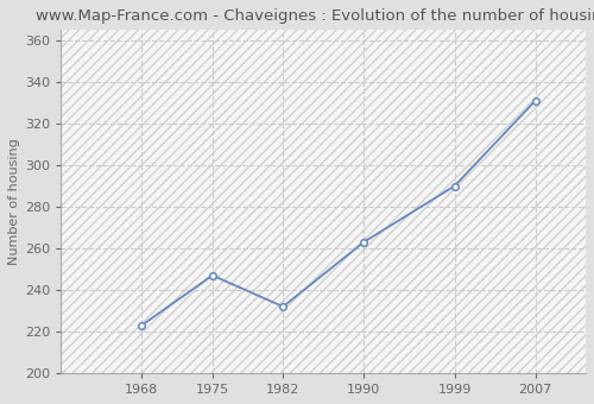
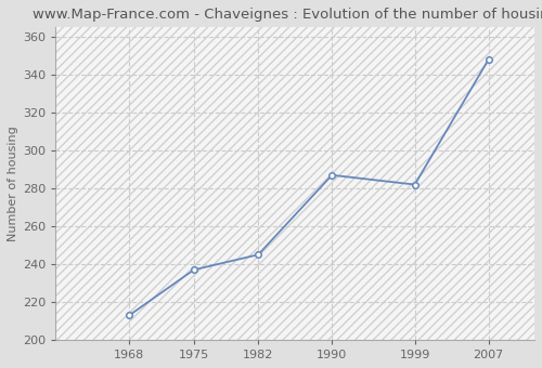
1968: 223 -> 213
1975: 247 -> 237
1982: 232 -> 245
1990: 263 -> 287
1999: 290 -> 282
2007: 331 -> 348
